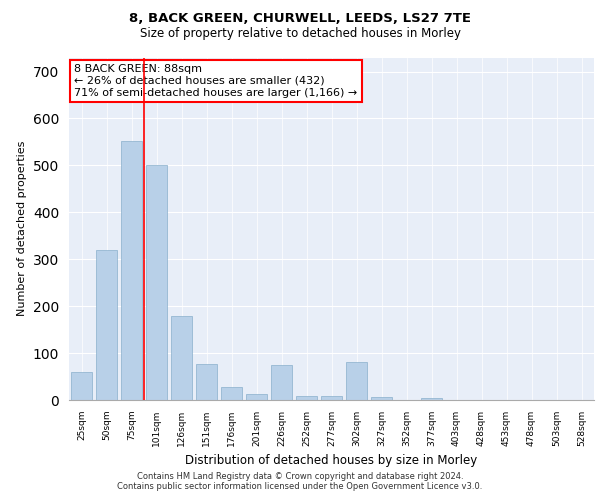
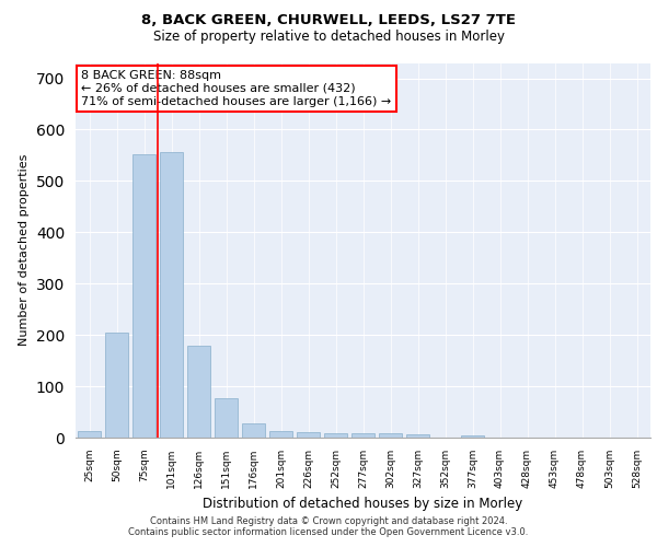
25sqm: 60 -> 13
50sqm: 320 -> 204
101sqm: 500 -> 557
226sqm: 75 -> 10
302sqm: 80 -> 9
